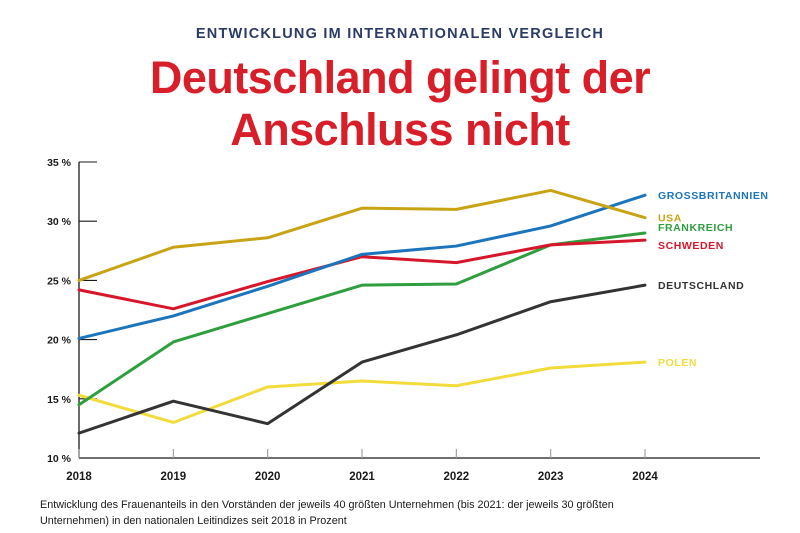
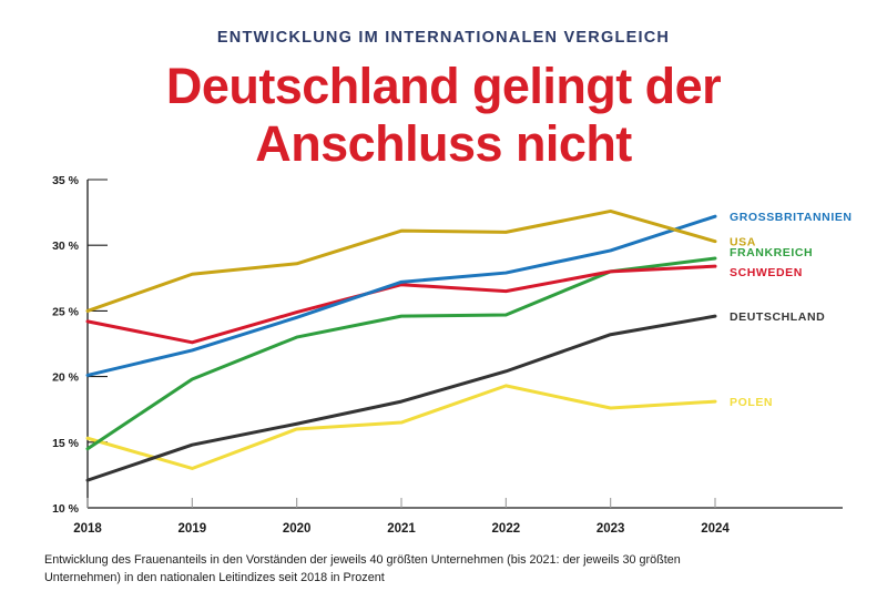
FRANKREICH/2020: 22.2% -> 23.0%
DEUTSCHLAND/2020: 12.9% -> 16.4%
POLEN/2022: 16.1% -> 19.3%
